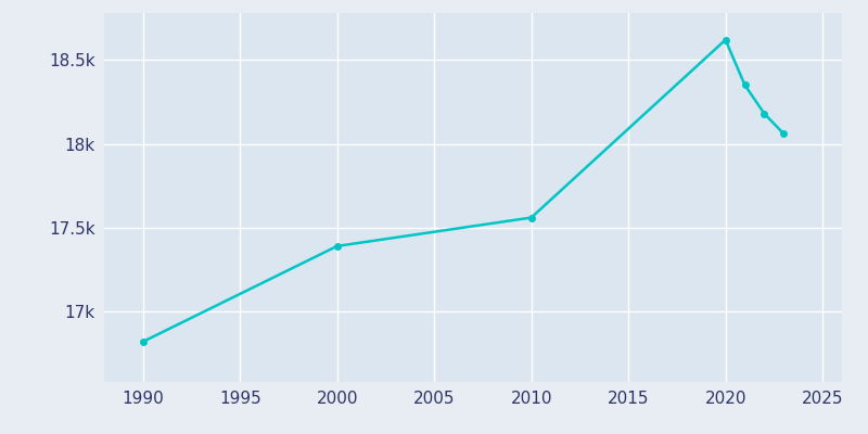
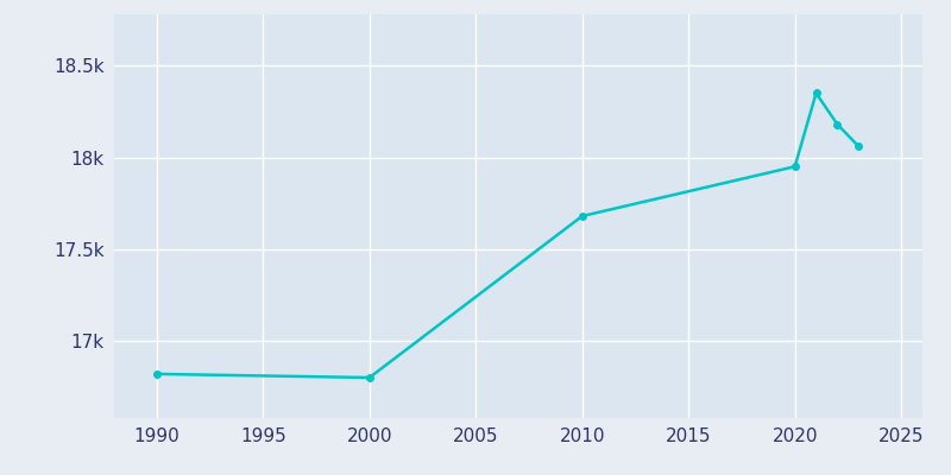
2000: 17.39k -> 16.80k
2010: 17.56k -> 17.68k
2020: 18.62k -> 17.95k
